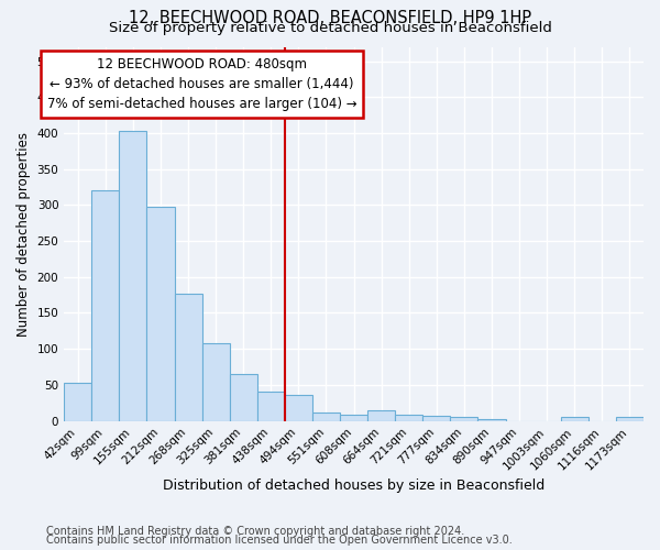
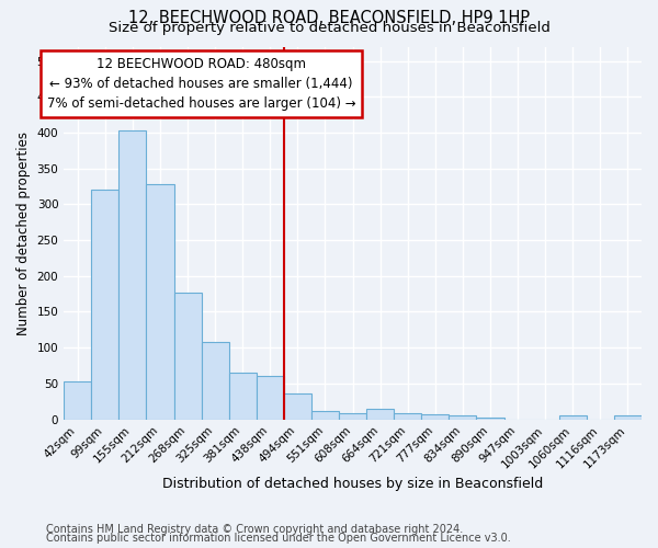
212sqm: 297 -> 328
438sqm: 40 -> 60
